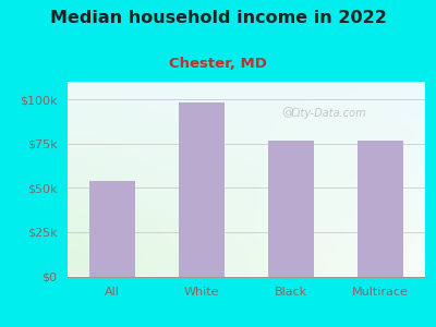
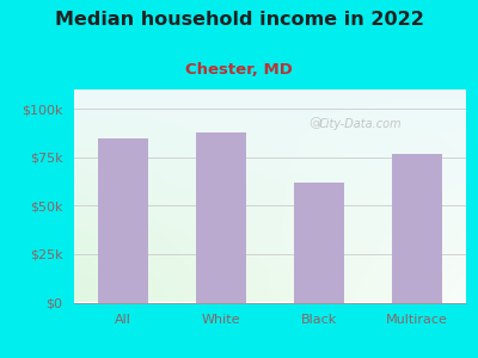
All: $54k -> $85k
White: $98k -> $88k
Black: $77k -> $62k
